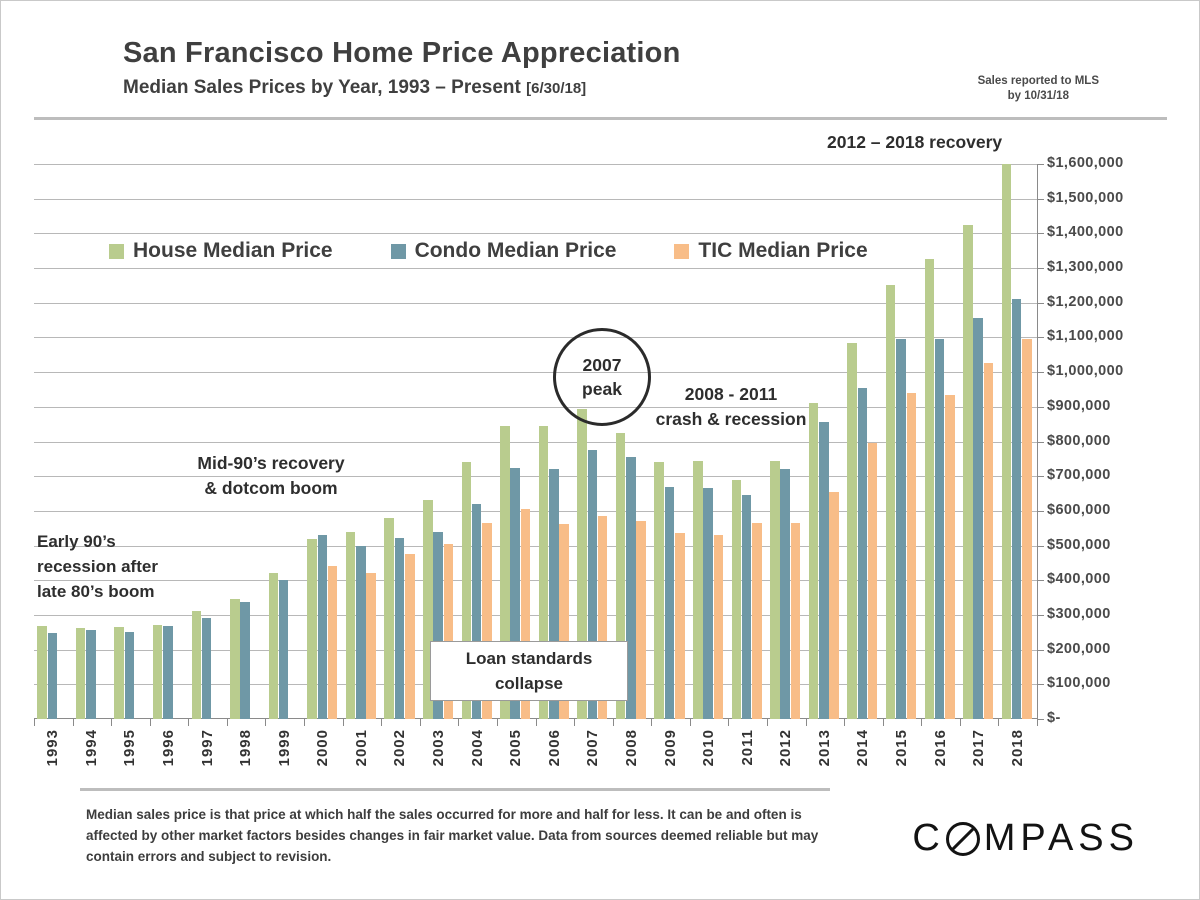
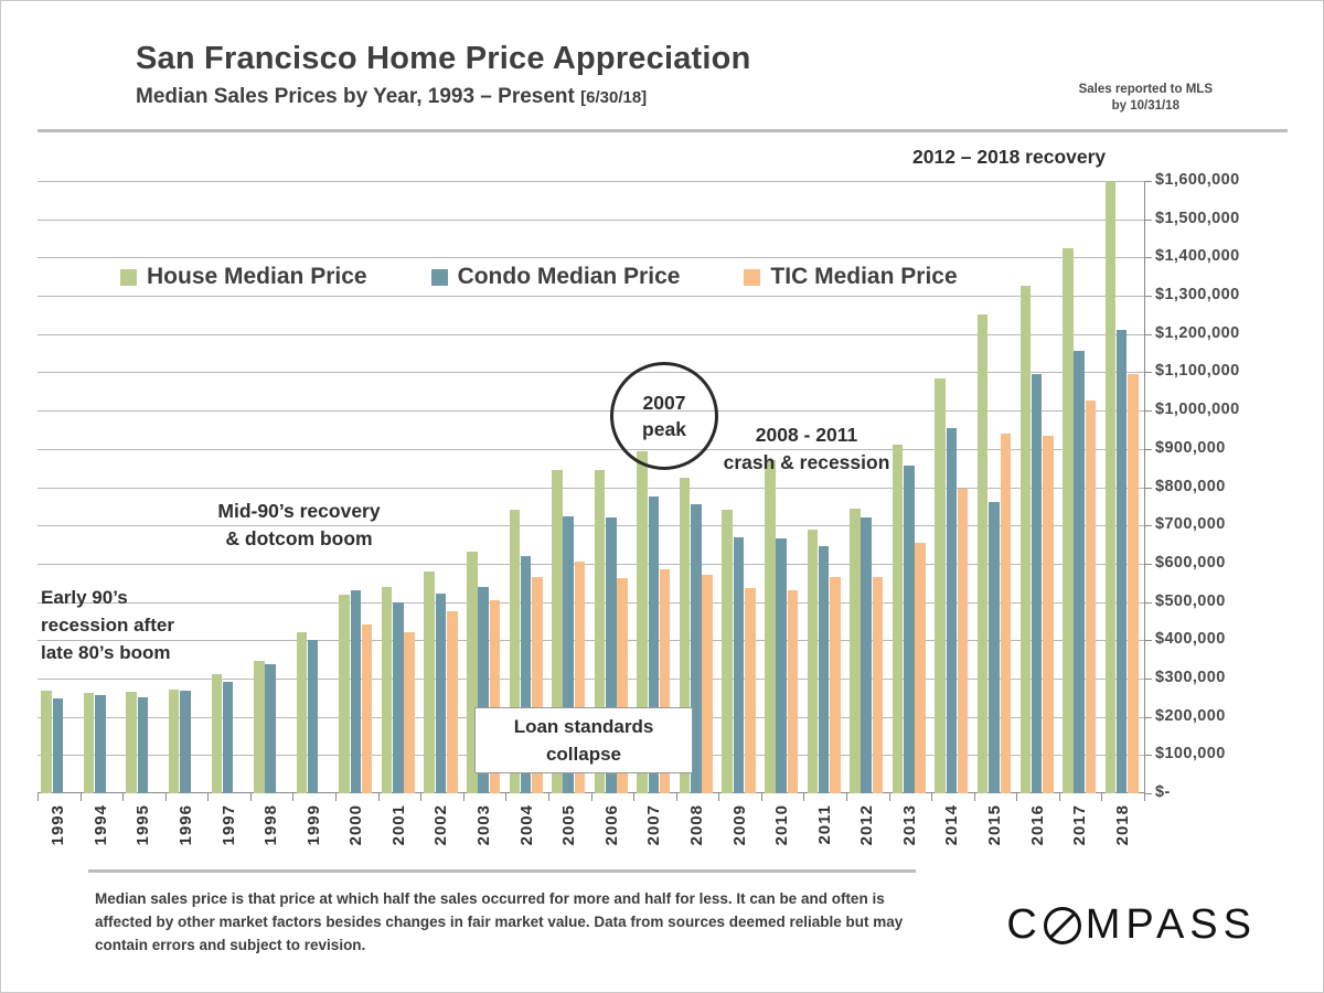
House Median Price/2010: $740000 -> $870000
Condo Median Price/2015: $1100000 -> $760000
